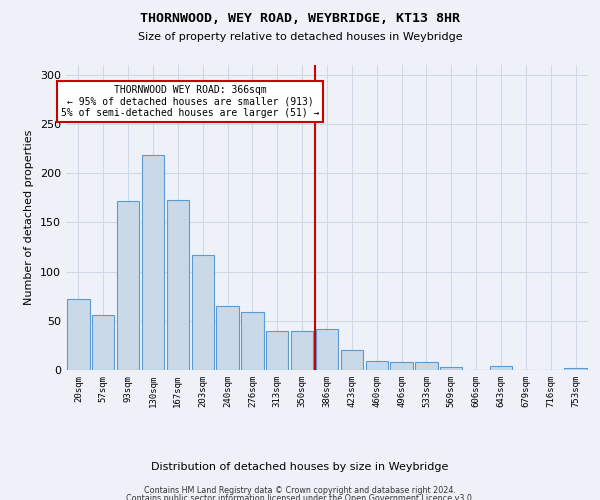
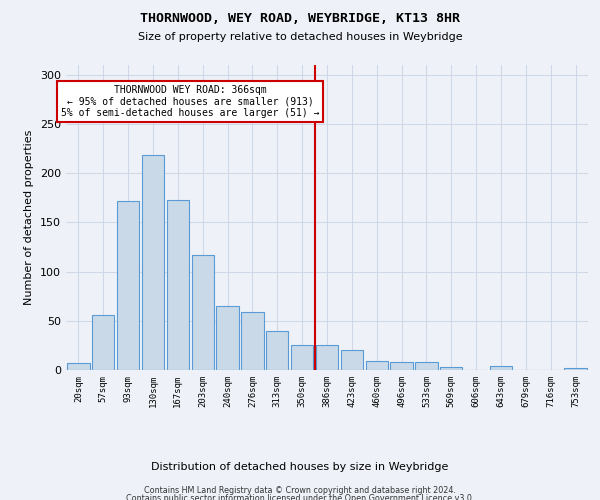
20sqm: 72 -> 7
350sqm: 40 -> 25
386sqm: 42 -> 25
